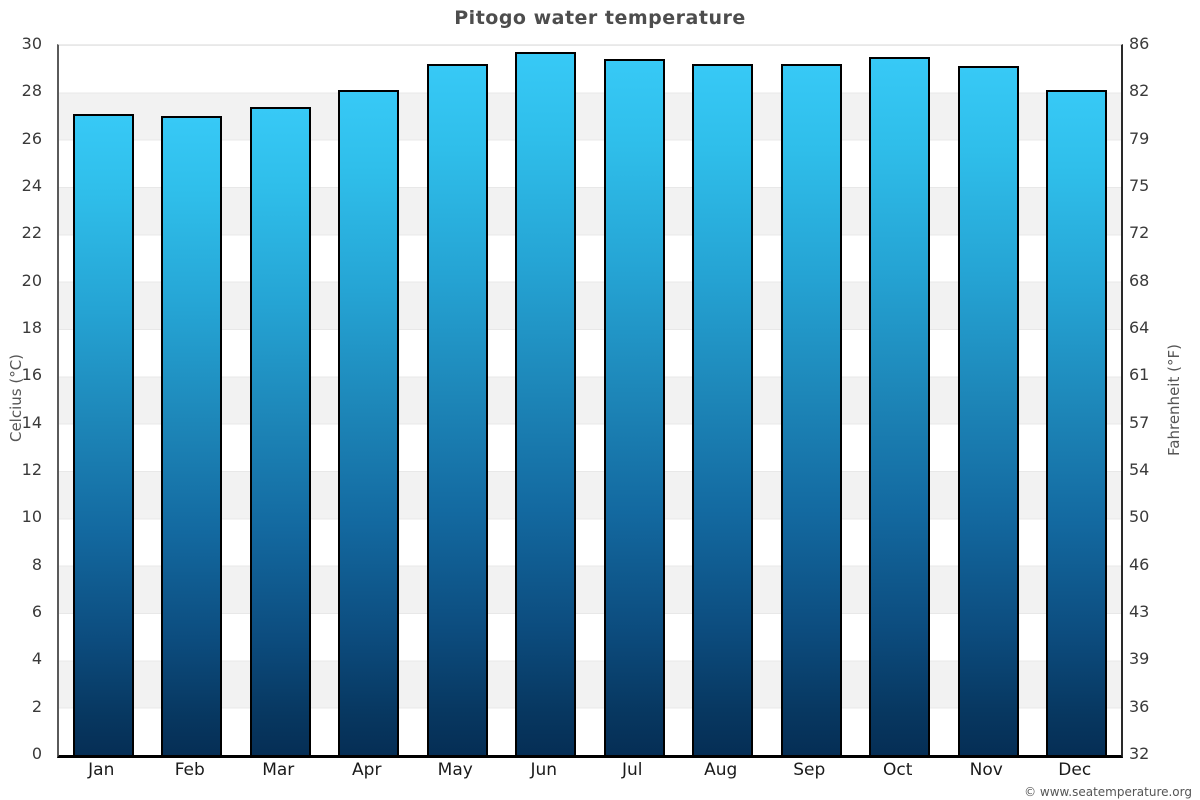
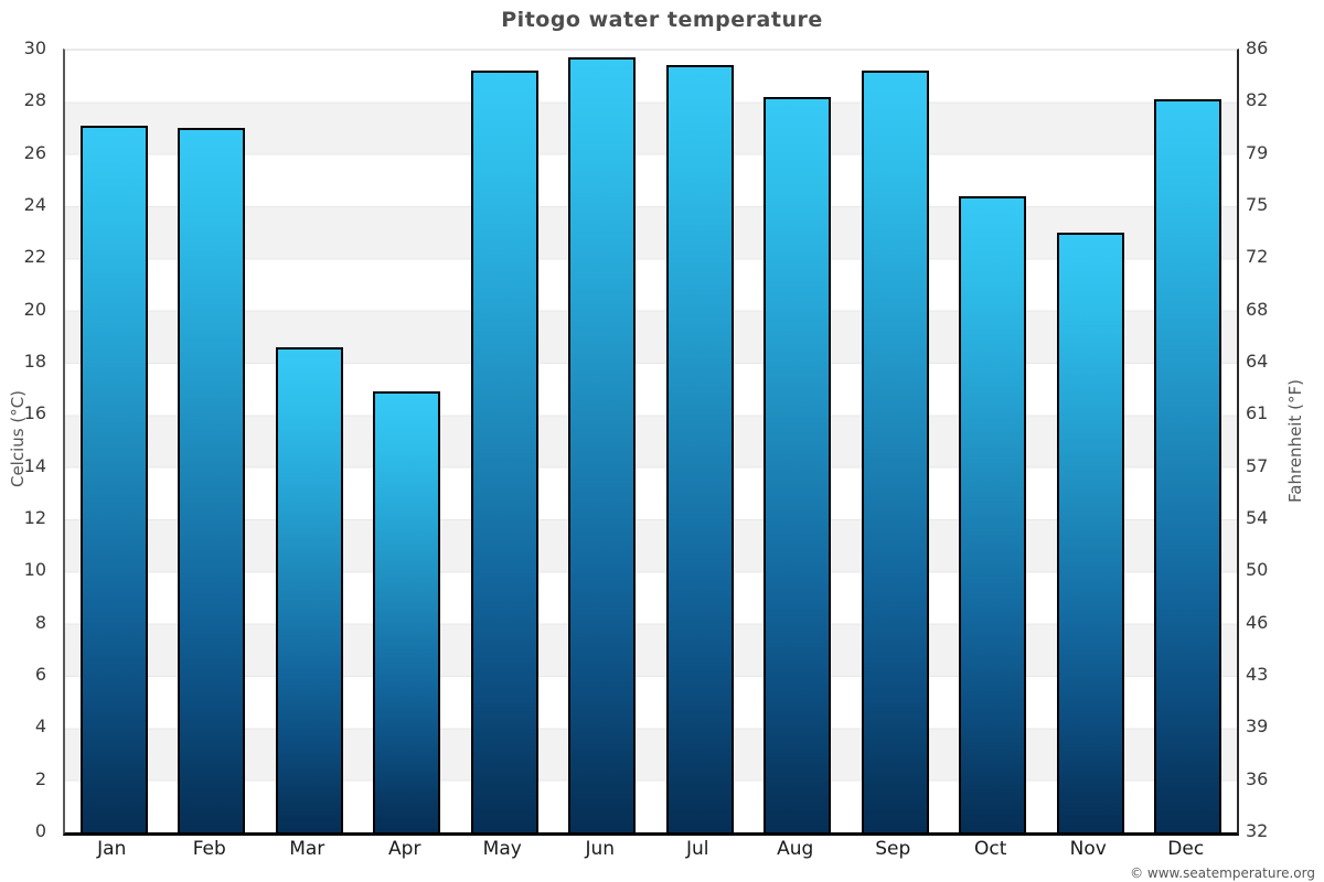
Mar: 27.4 -> 18.6
Apr: 28.1 -> 16.9
Aug: 29.2 -> 28.2
Oct: 29.5 -> 24.4
Nov: 29.1 -> 23.0
